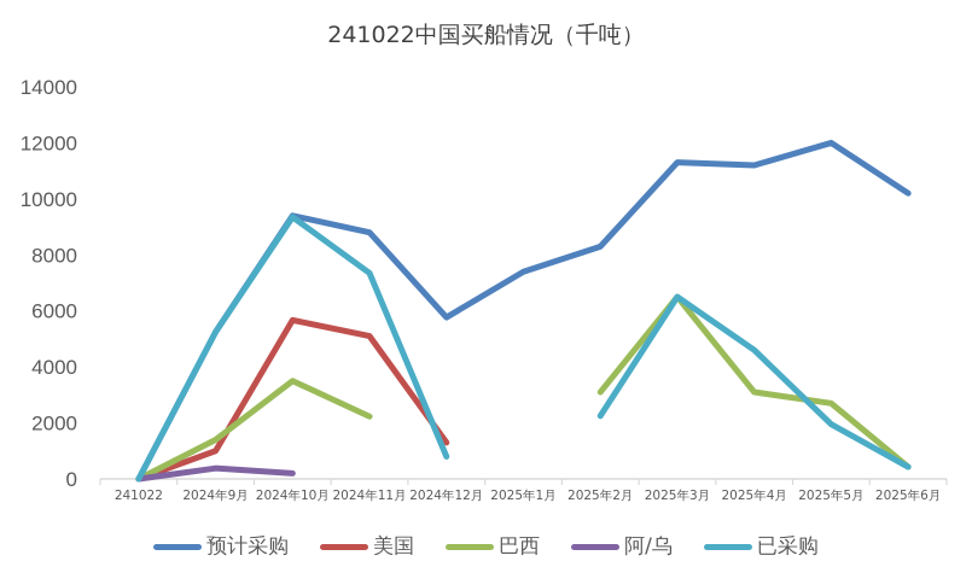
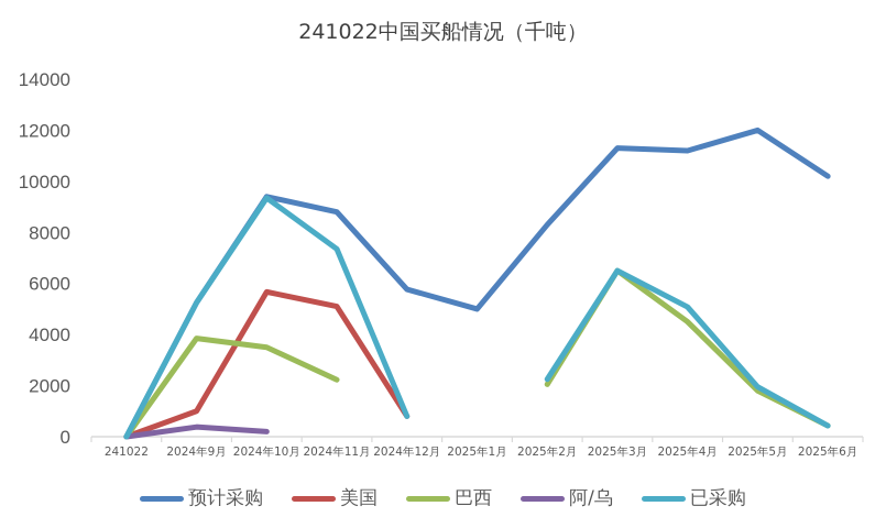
巴西/2024年9月: 1400 -> 3800
美国/2024年12月: 1300 -> 800
预计采购/2025年1月: 7400 -> 5000
巴西/2025年2月: 3100 -> 2000
巴西/2025年4月: 3100 -> 4500
已采购/2025年4月: 4600 -> 5100
巴西/2025年5月: 2700 -> 1800
